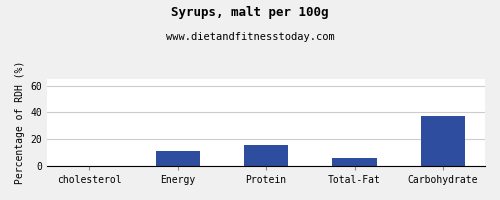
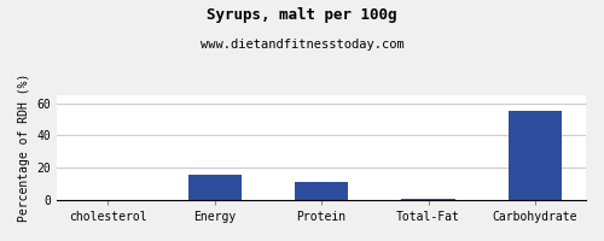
Energy: 11 -> 16
Protein: 16 -> 11
Total-Fat: 6 -> 0
Carbohydrate: 37 -> 55
